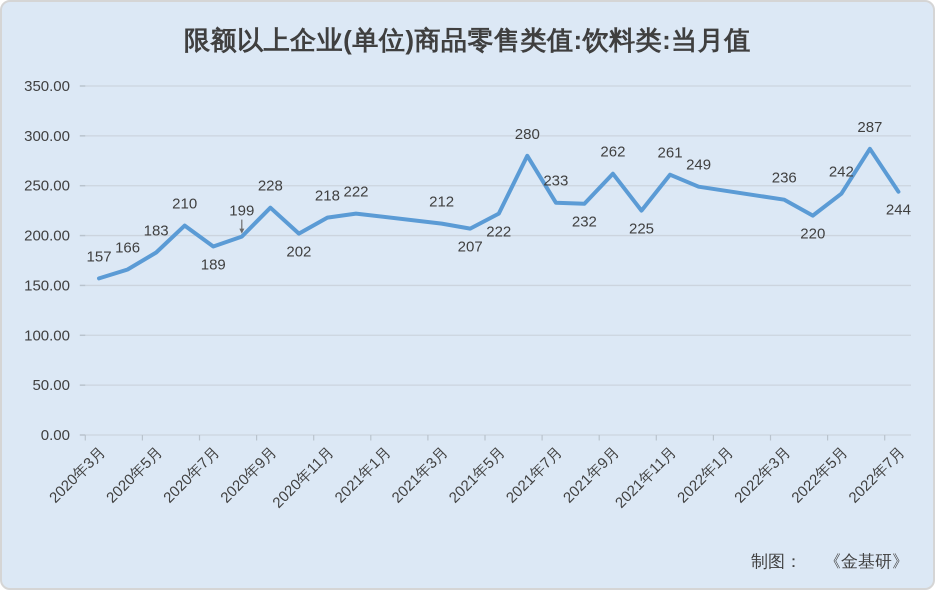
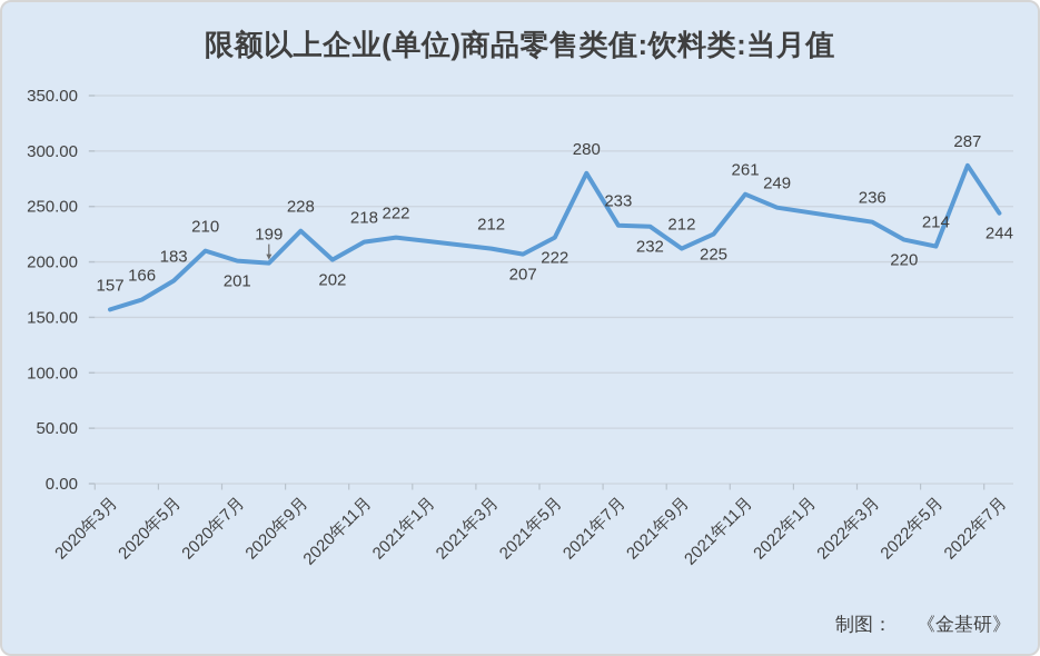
2020年7月: 189 -> 201
2021年9月: 262 -> 212
2022年5月: 242 -> 214
